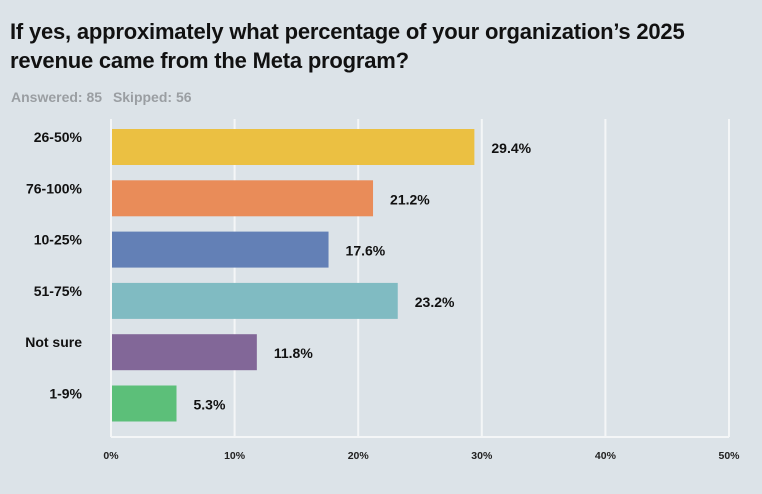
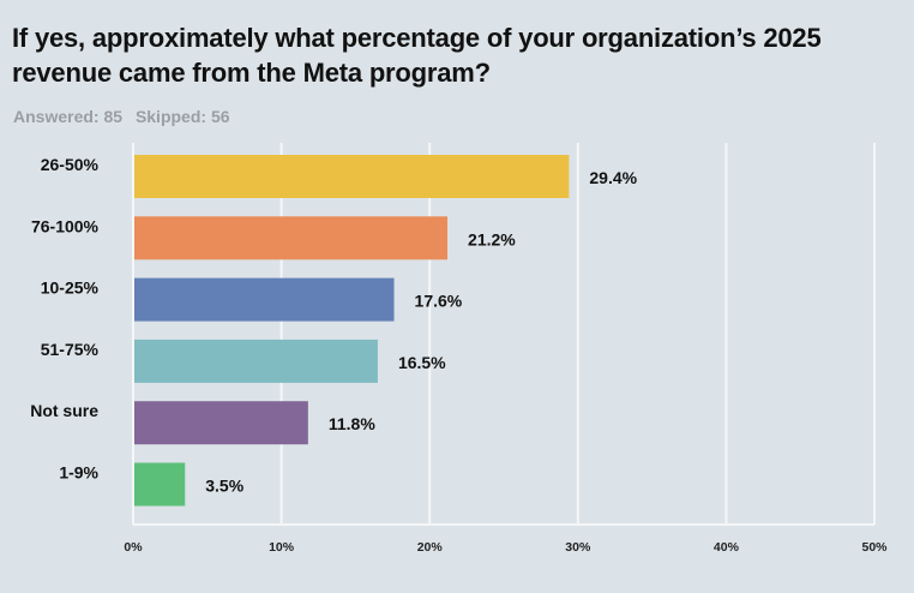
51-75%: 23.2% -> 16.5%
1-9%: 5.3% -> 3.5%
